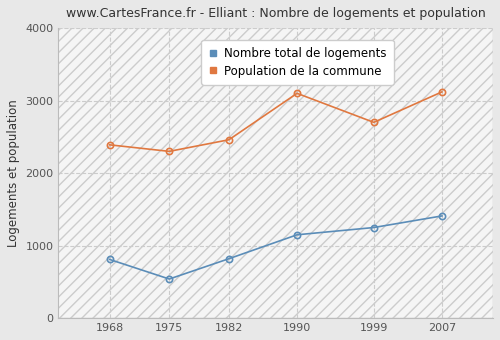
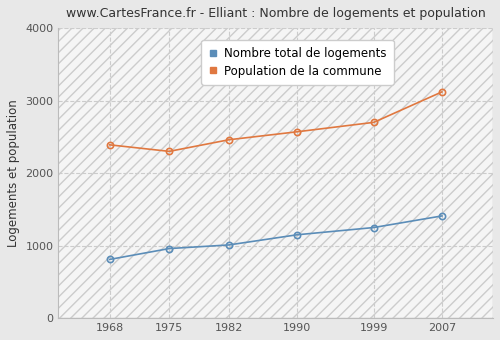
Nombre total de logements/1975: 540 -> 960
Nombre total de logements/1982: 820 -> 1010
Population de la commune/1990: 3100 -> 2570
